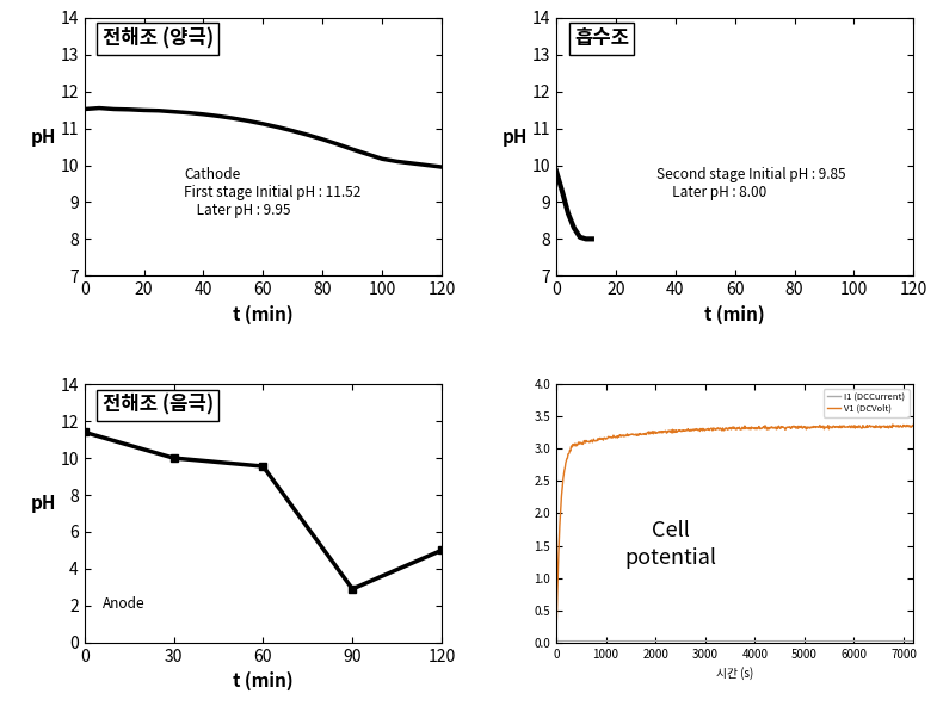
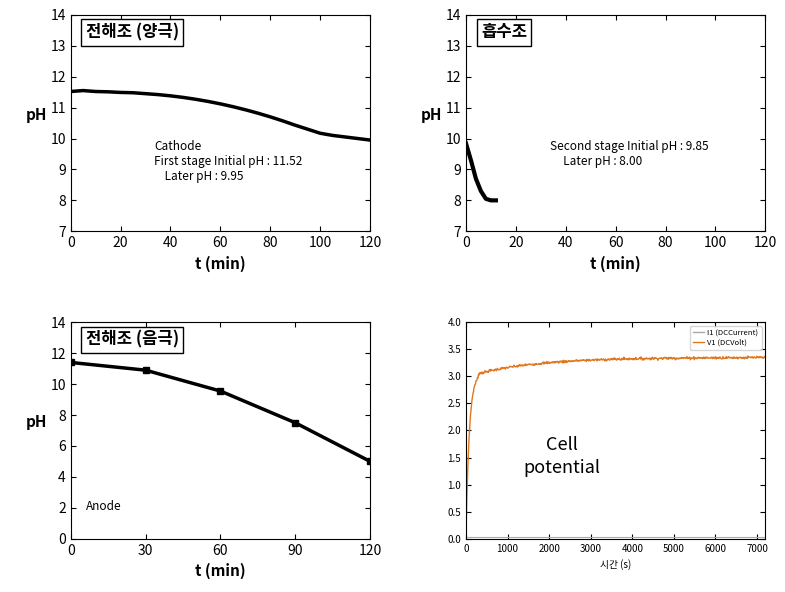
30: 10.0 -> 10.9
90: 2.9 -> 7.5
